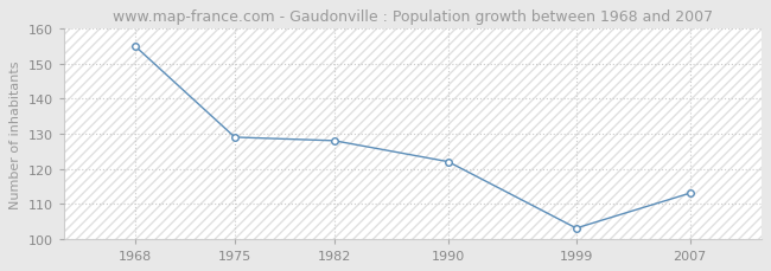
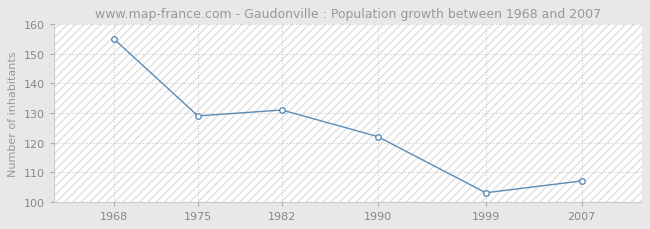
1982: 128 -> 131
2007: 113 -> 107
